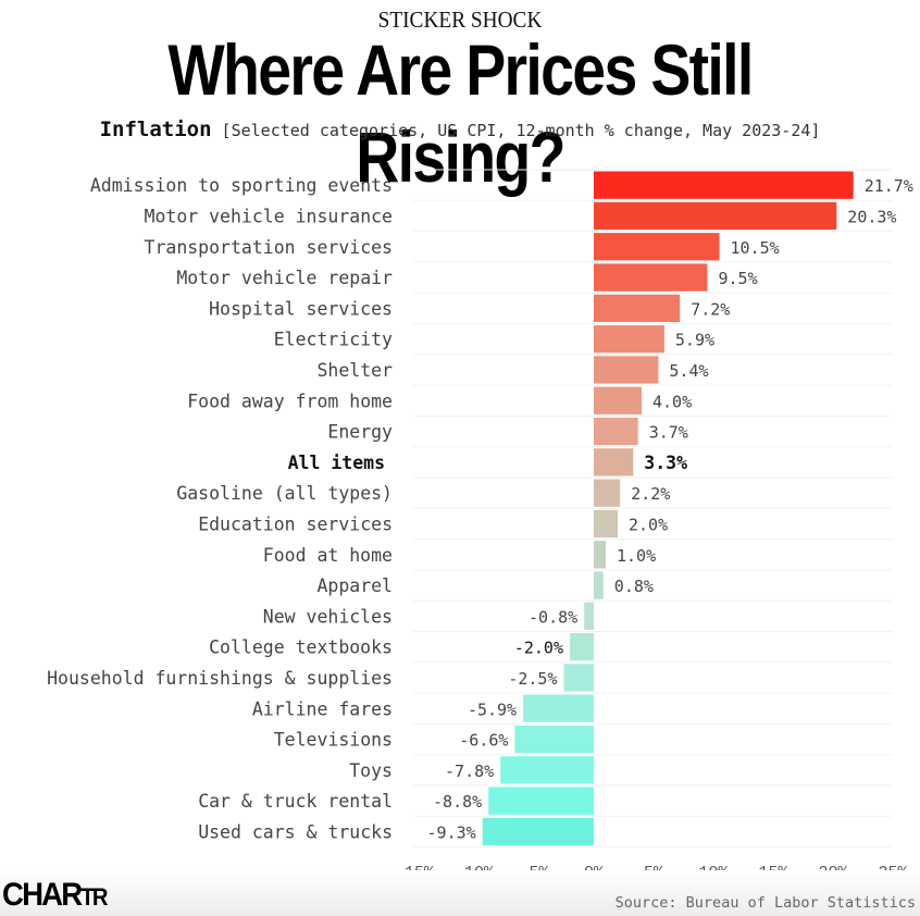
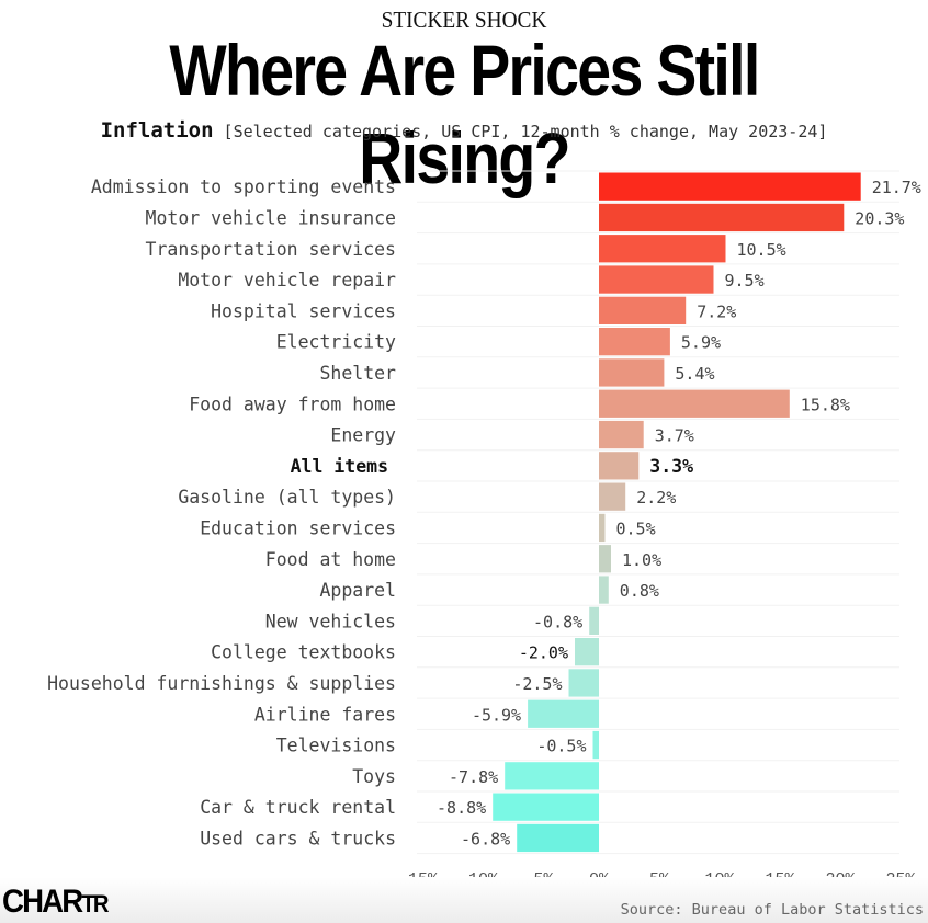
Food away from home: 4.0% -> 15.8%
Education services: 2.0% -> 0.5%
Televisions: -6.6% -> -0.5%
Used cars & trucks: -9.3% -> -6.8%
